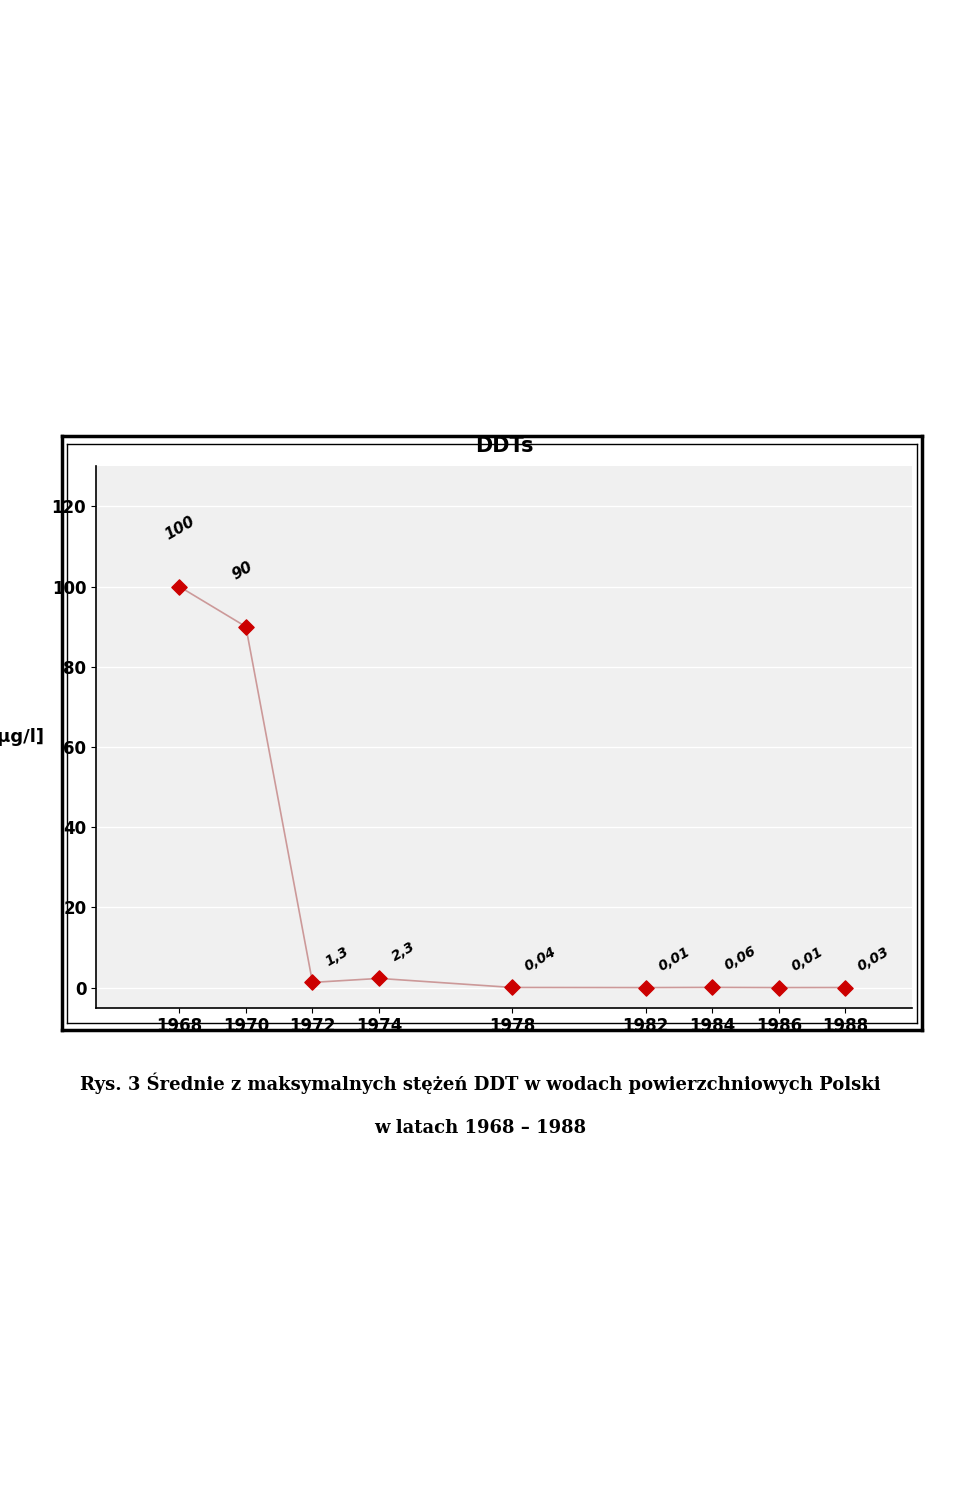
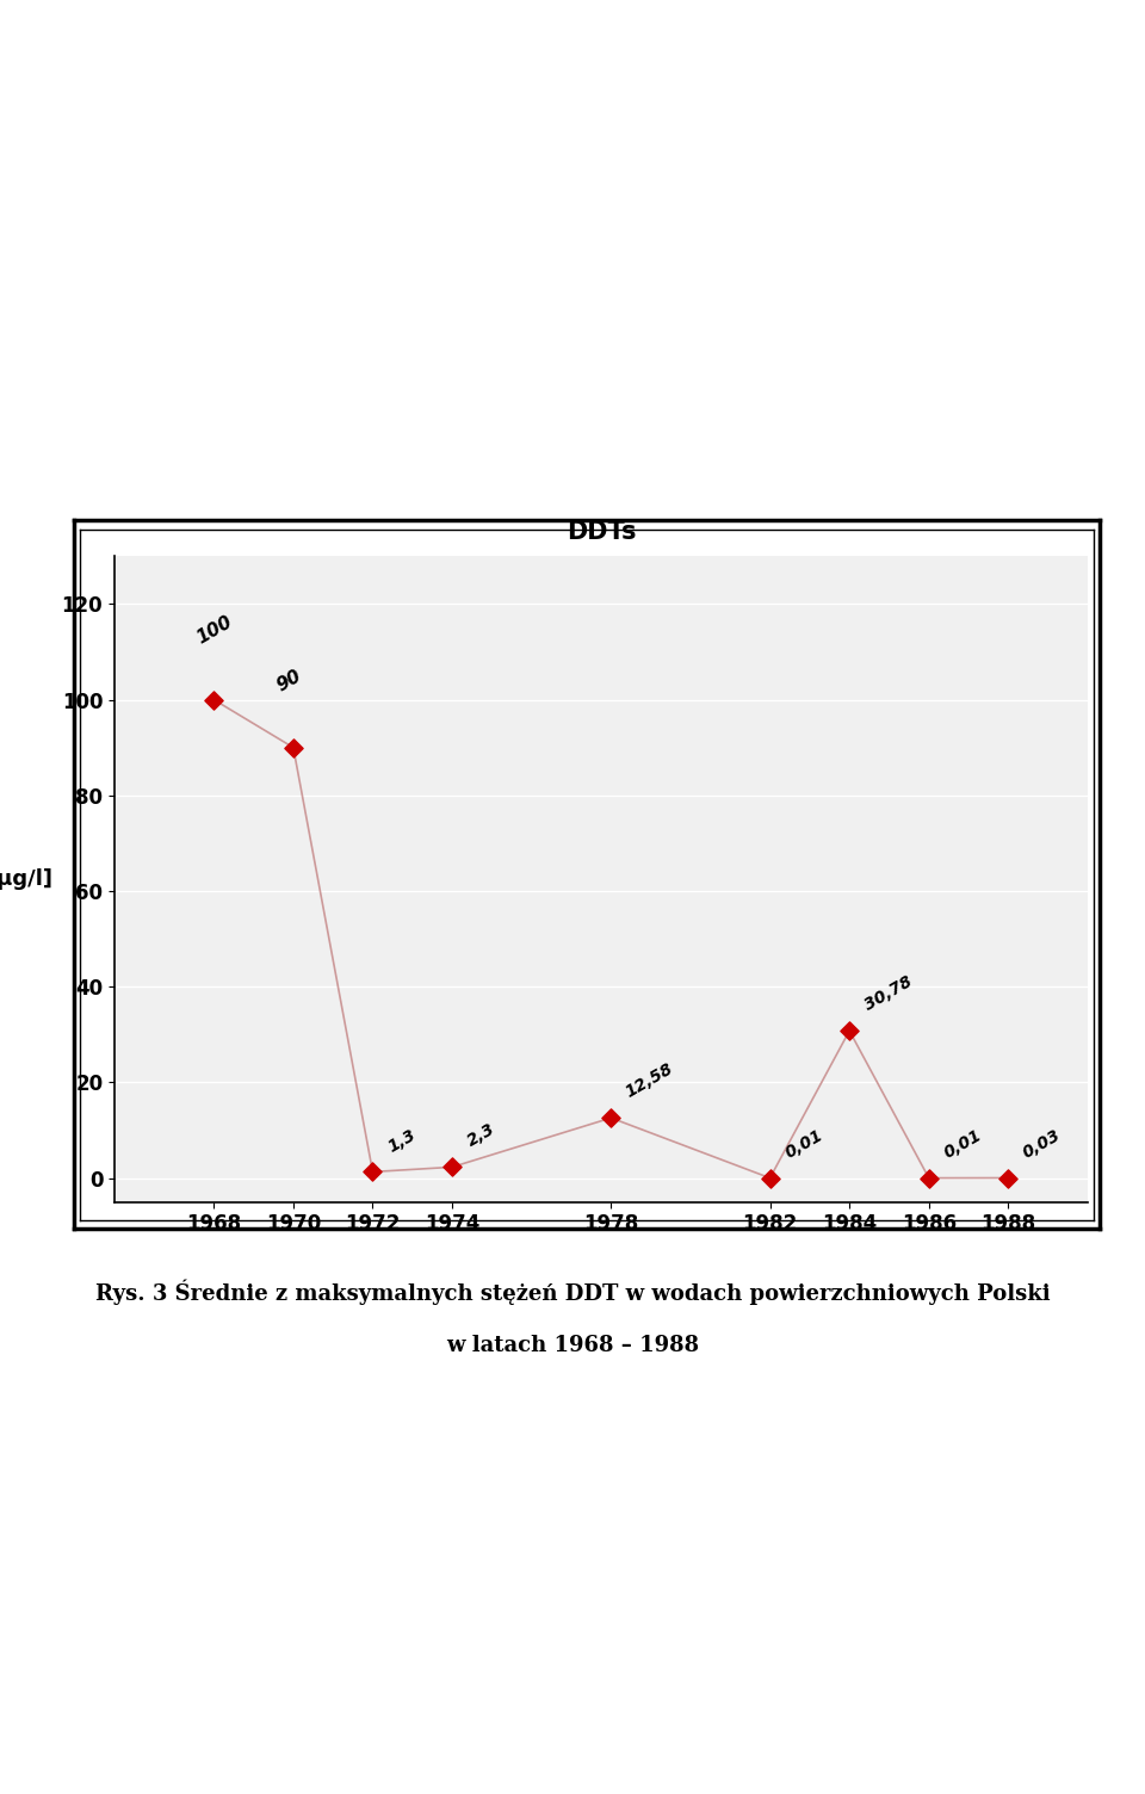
1978: 0,04 -> 12,58
1984: 0,06 -> 30,78
